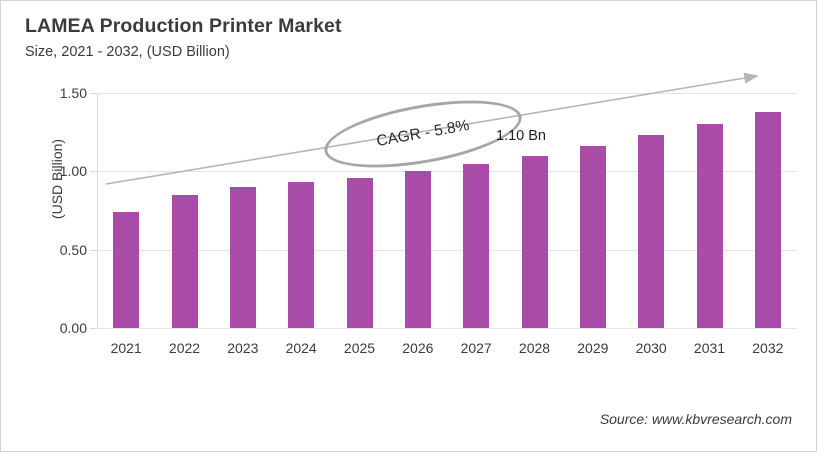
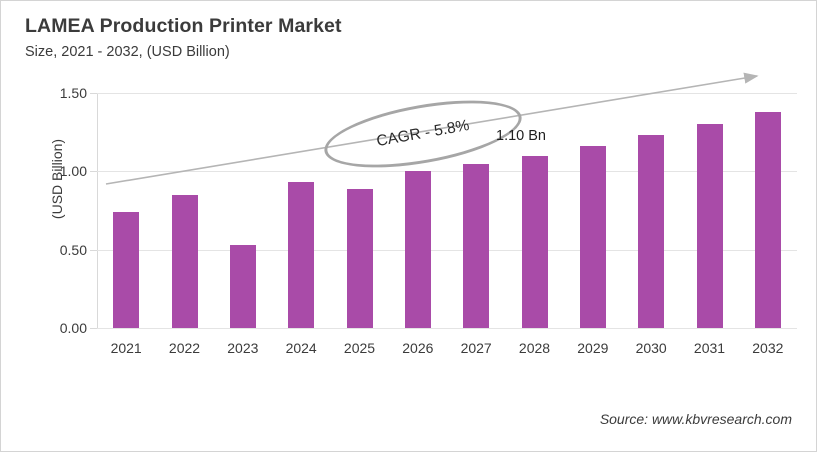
2023: 0.90 -> 0.53
2025: 0.96 -> 0.89
